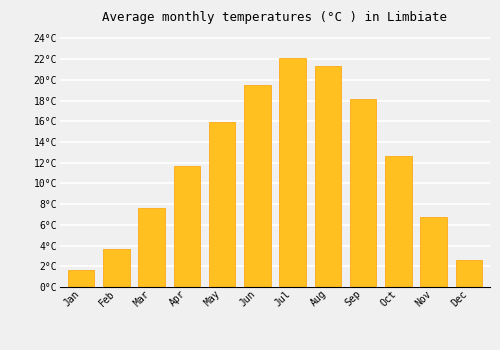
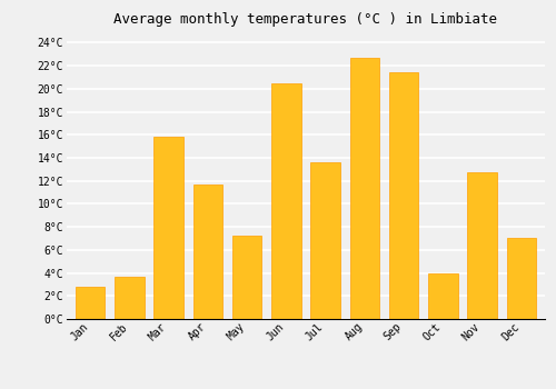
Jan: 1.6°C -> 2.8°C
Mar: 7.6°C -> 15.8°C
May: 15.9°C -> 7.2°C
Jun: 19.5°C -> 20.5°C
Jul: 22.1°C -> 13.6°C
Aug: 21.3°C -> 22.7°C
Sep: 18.1°C -> 21.4°C
Oct: 12.6°C -> 4.0°C
Nov: 6.8°C -> 12.7°C
Dec: 2.6°C -> 7.0°C
